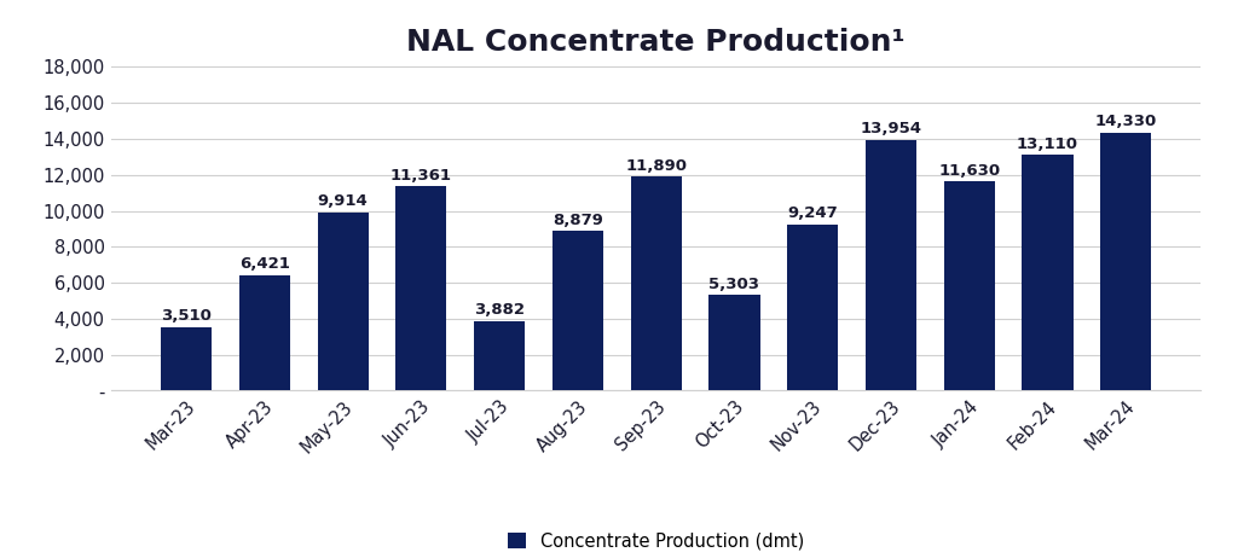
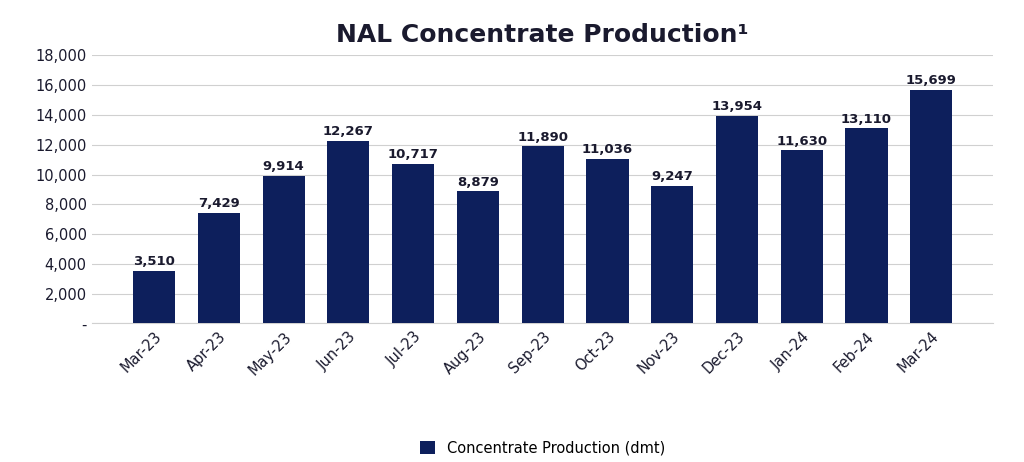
Apr-23: 6,421 -> 7,429
Jun-23: 11,361 -> 12,267
Jul-23: 3,882 -> 10,717
Oct-23: 5,303 -> 11,036
Mar-24: 14,330 -> 15,699
